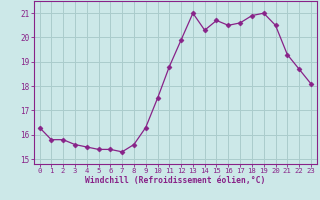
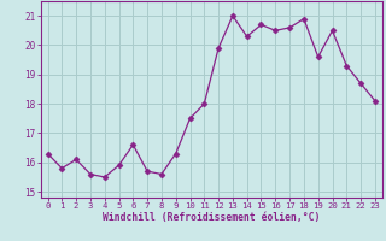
2: 15.8 -> 16.1
5: 15.4 -> 15.9
6: 15.4 -> 16.6
7: 15.3 -> 15.7
11: 18.8 -> 18.0
19: 21.0 -> 19.6
